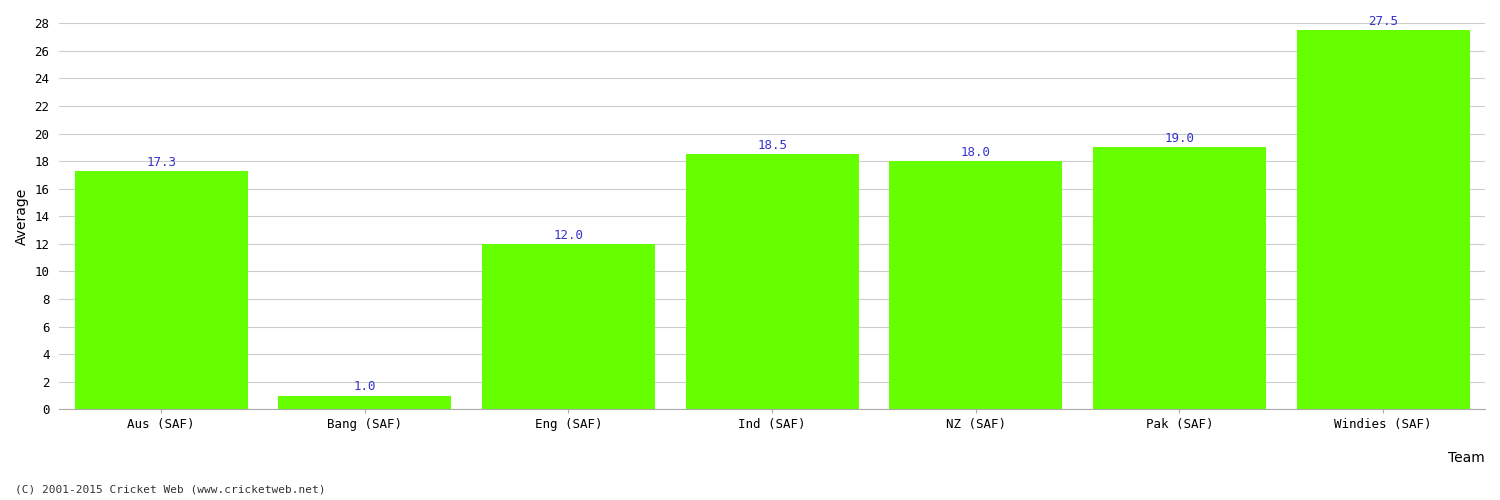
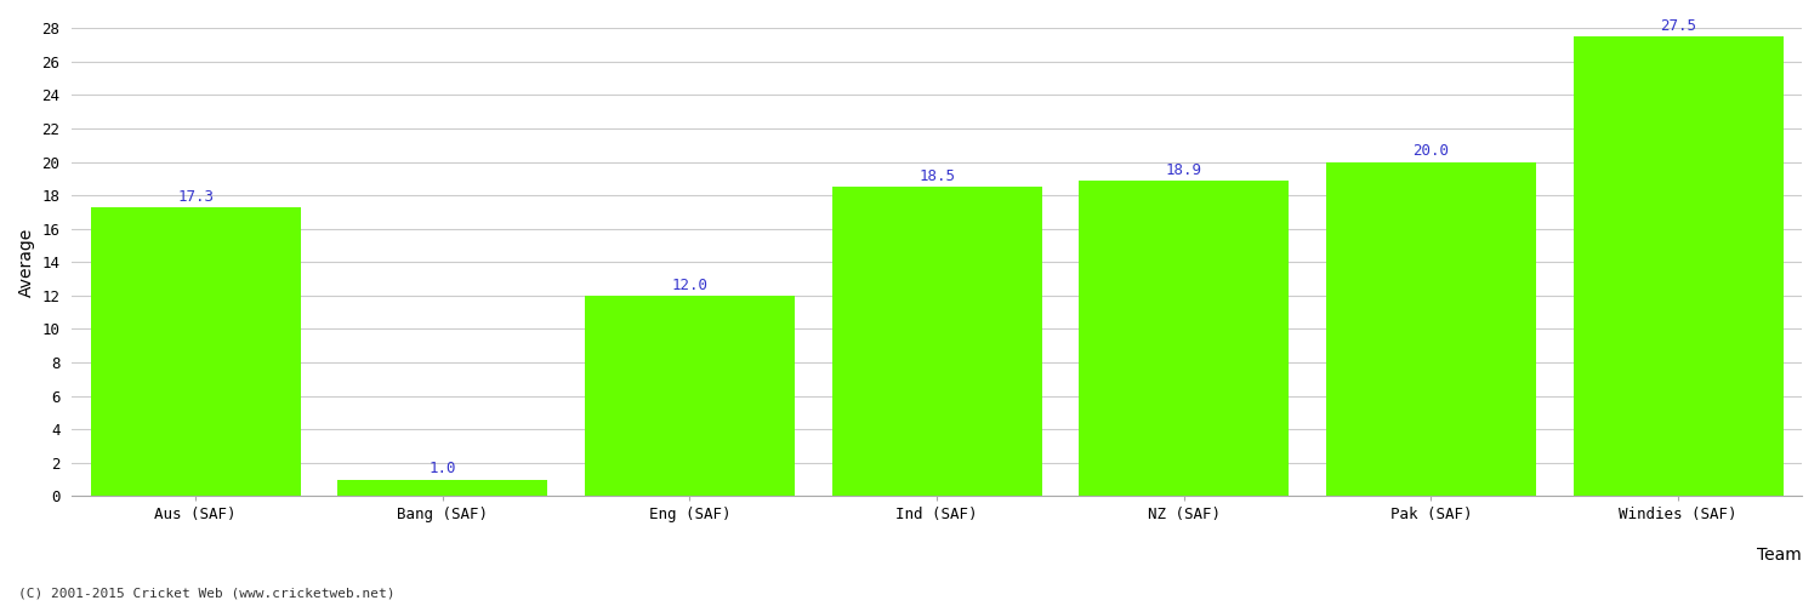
NZ (SAF): 18.0 -> 18.9
Pak (SAF): 19.0 -> 20.0
